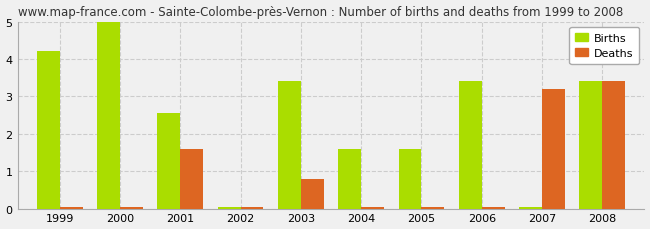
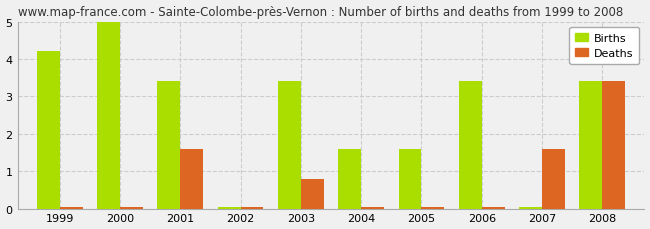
Births/2001: 2.55 -> 3.40
Deaths/2007: 3.20 -> 1.60
